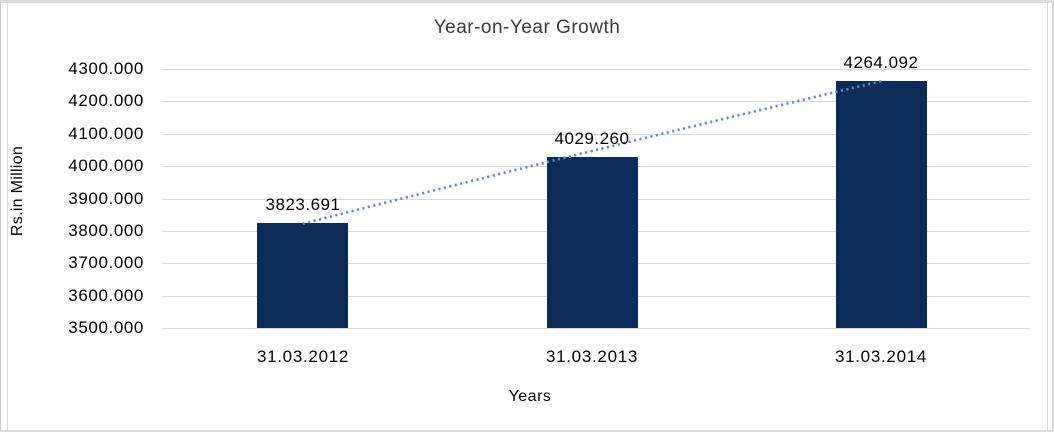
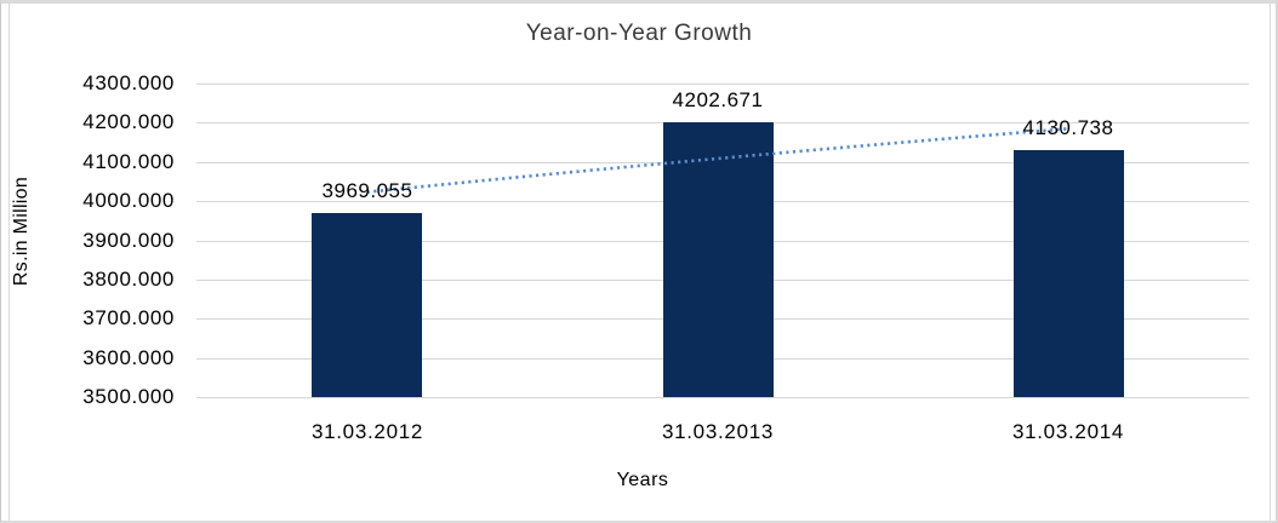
31.03.2012: 3823.691 -> 3969.055
31.03.2013: 4029.260 -> 4202.671
31.03.2014: 4264.092 -> 4130.738
